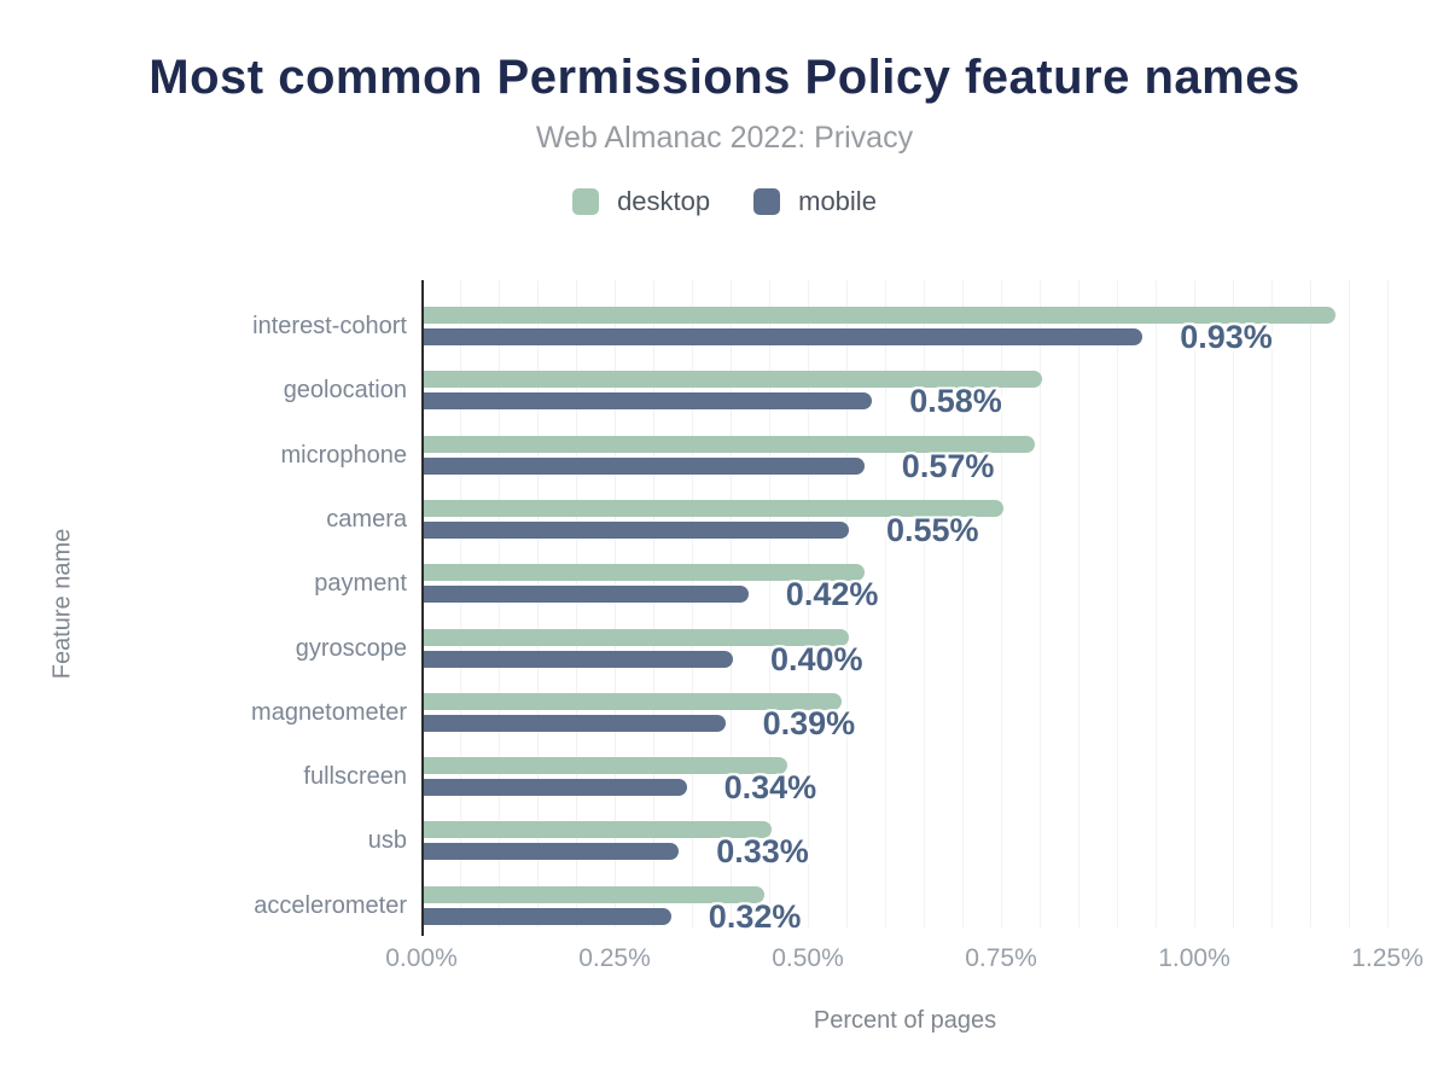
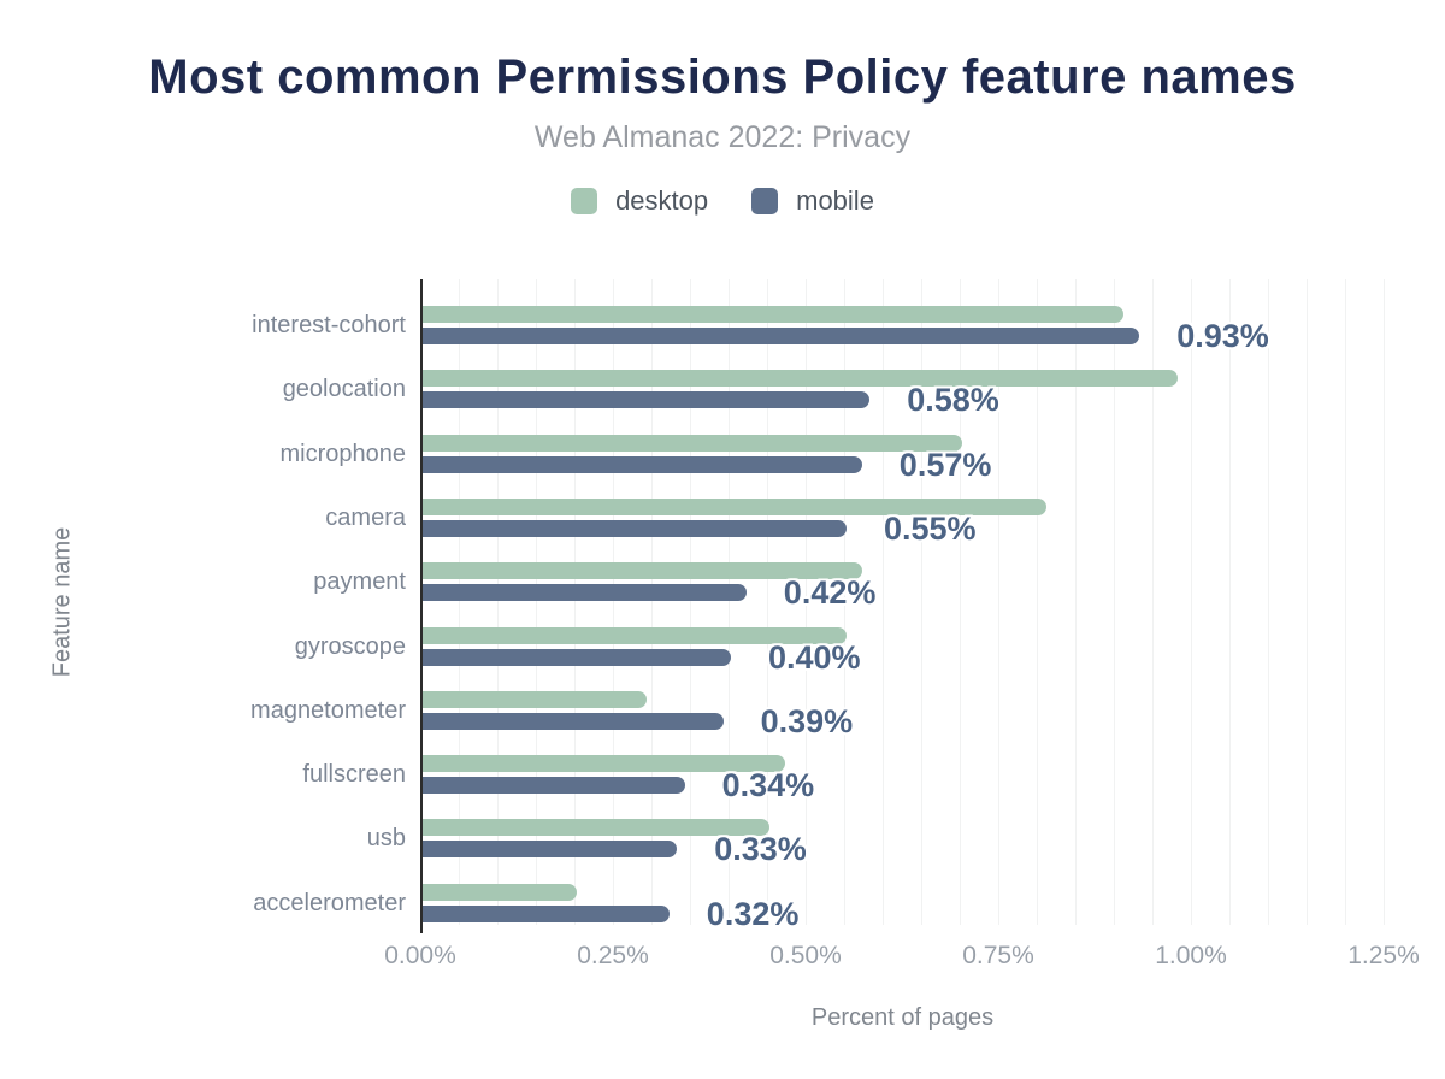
desktop/interest-cohort: 1.18% -> 0.91%
desktop/geolocation: 0.80% -> 0.98%
desktop/microphone: 0.79% -> 0.70%
desktop/camera: 0.75% -> 0.81%
desktop/magnetometer: 0.54% -> 0.29%
desktop/accelerometer: 0.44% -> 0.20%
